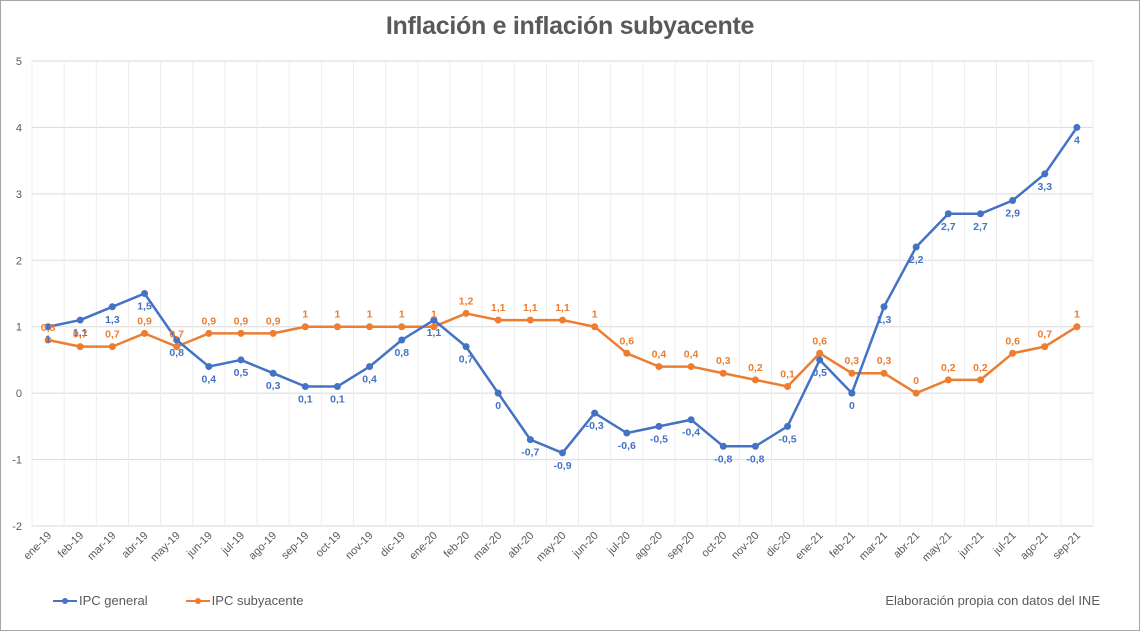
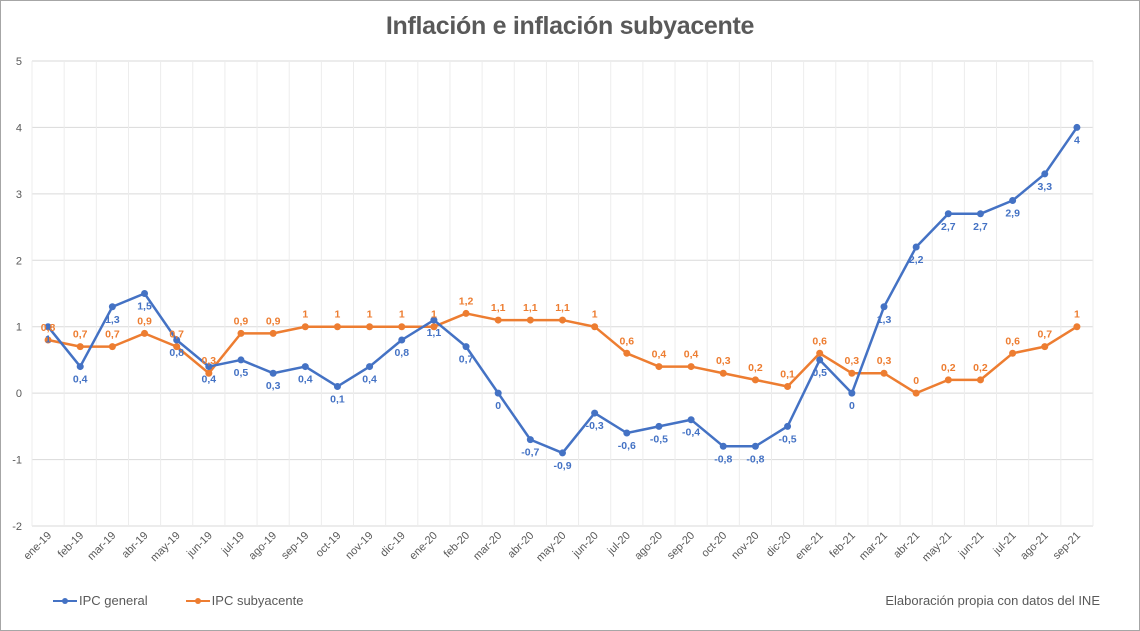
IPC general/feb-19: 1,1 -> 0,4
IPC subyacente/jun-19: 0,9 -> 0,3
IPC general/sep-19: 0,1 -> 0,4
